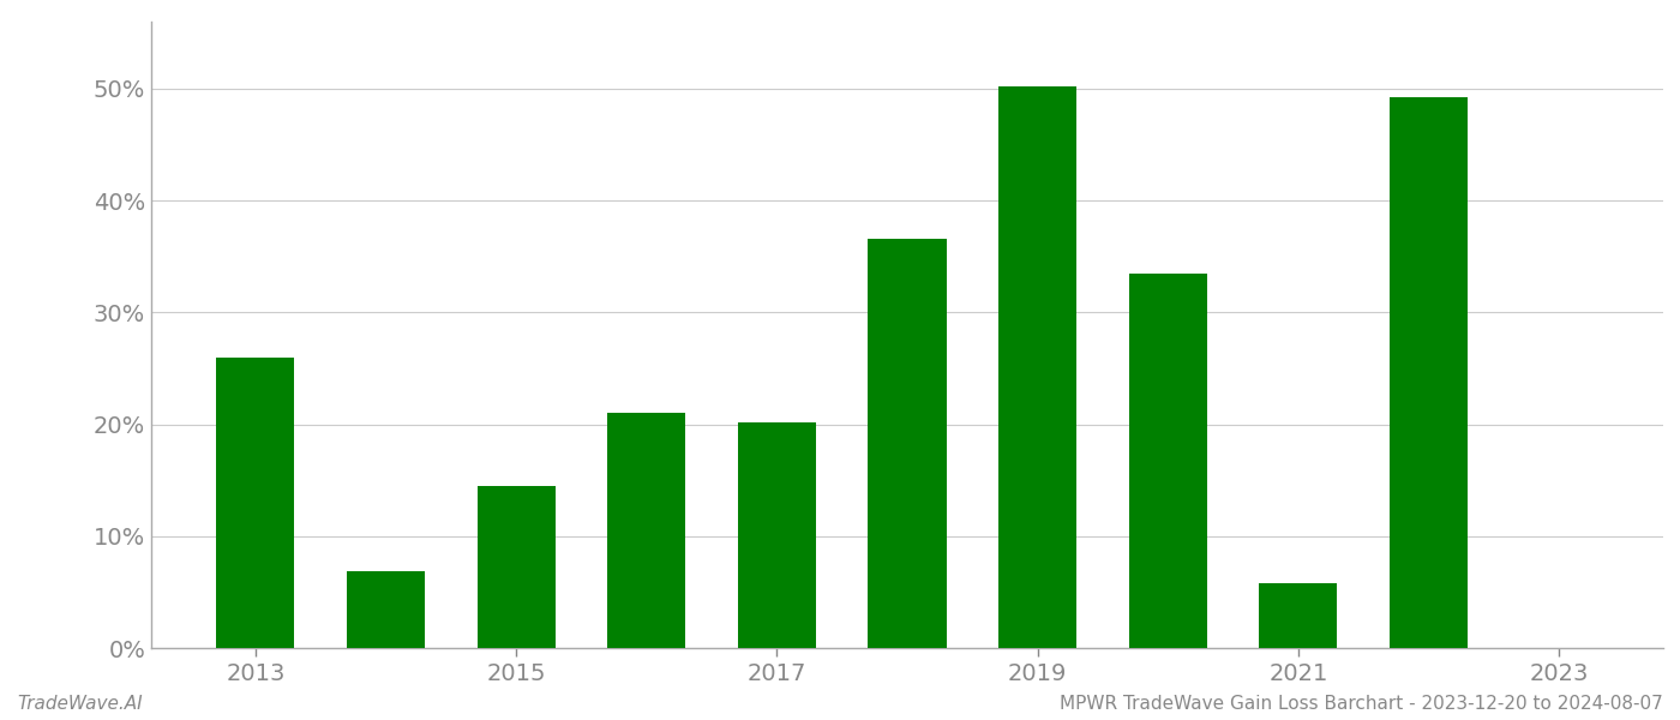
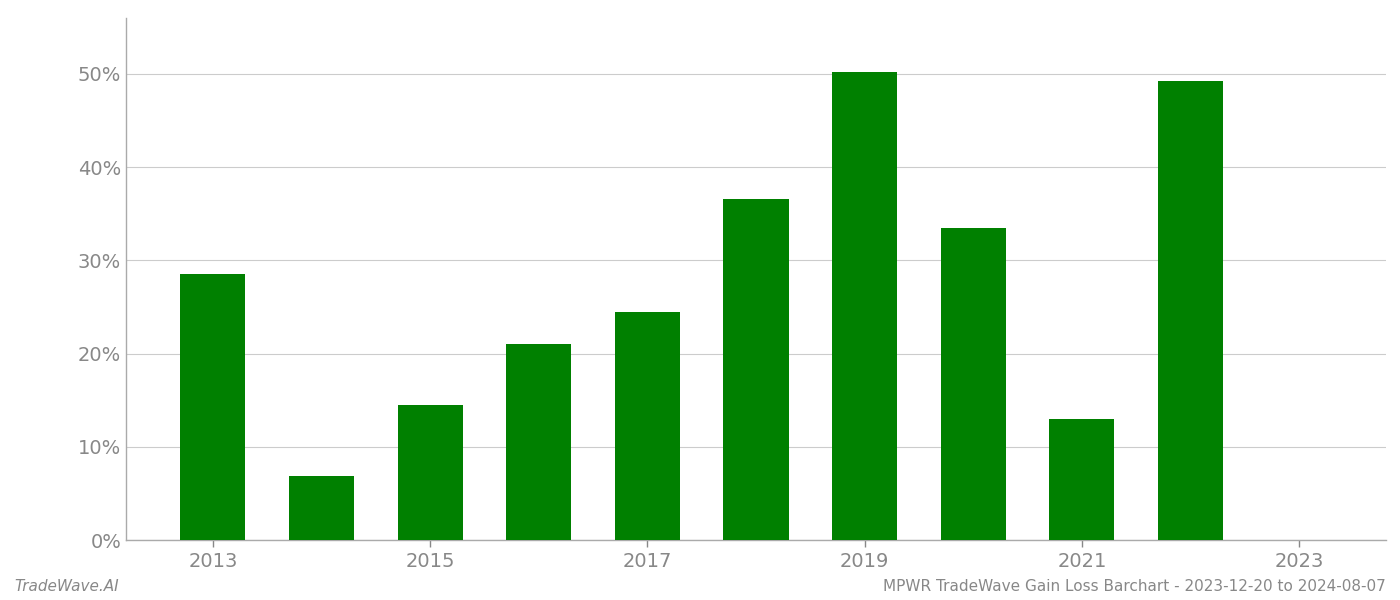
2013: 26.0% -> 28.5%
2017: 20.2% -> 24.5%
2021: 5.8% -> 13.0%
